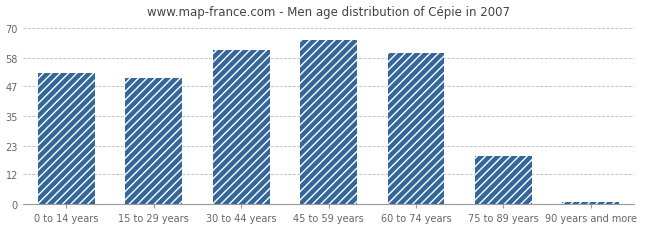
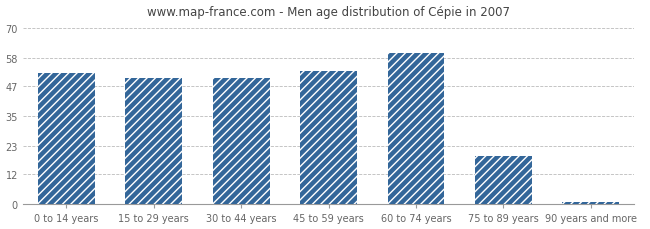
30 to 44 years: 61 -> 50
45 to 59 years: 65 -> 53
